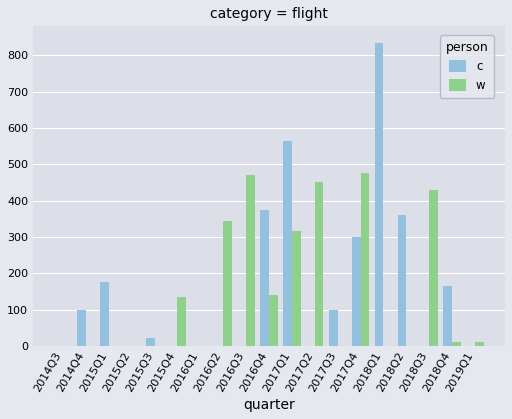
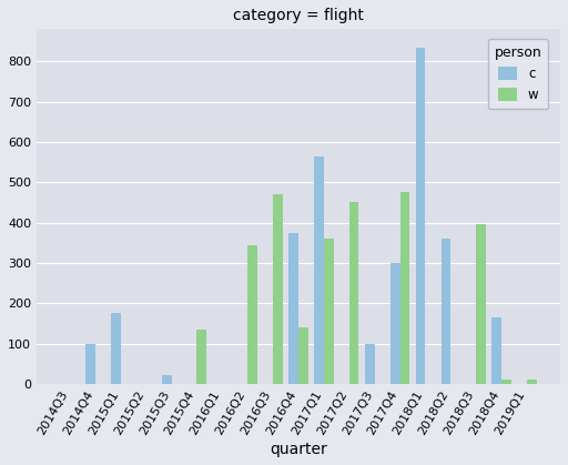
w/2017Q1: 315 -> 360
w/2018Q3: 430 -> 395
